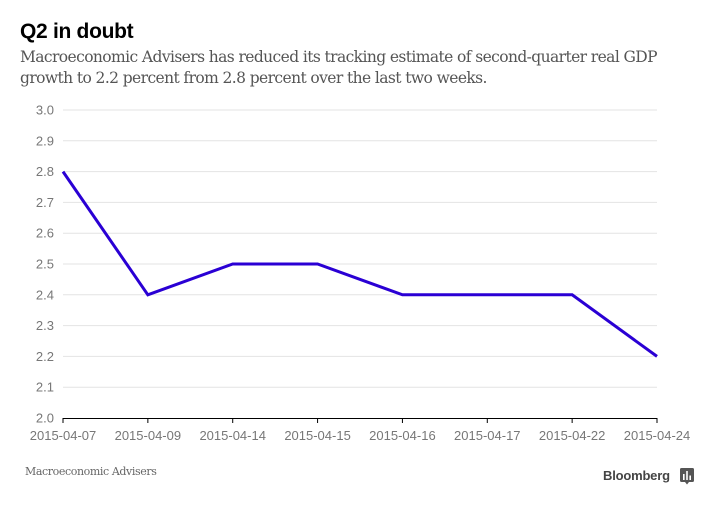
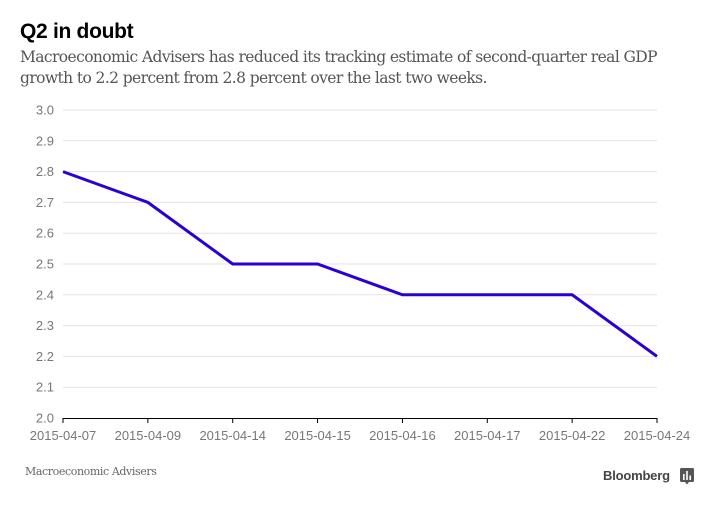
2015-04-09: 2.4 -> 2.7
